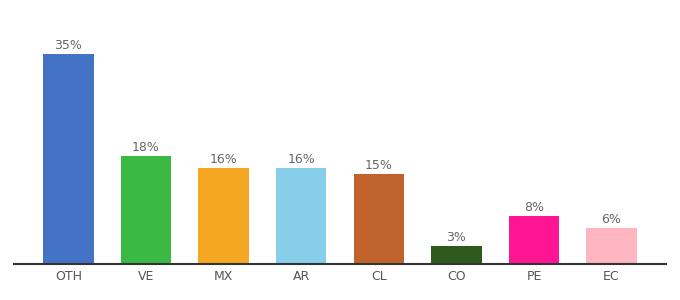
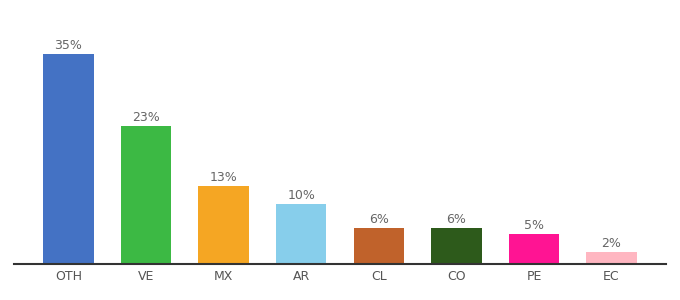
VE: 18% -> 23%
MX: 16% -> 13%
AR: 16% -> 10%
CL: 15% -> 6%
CO: 3% -> 6%
PE: 8% -> 5%
EC: 6% -> 2%
